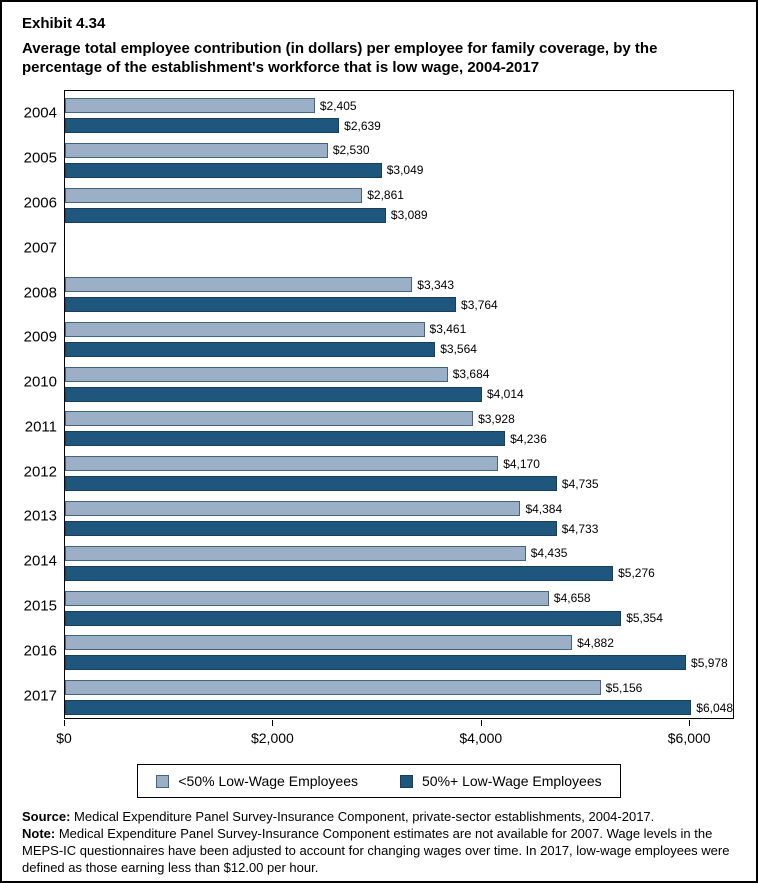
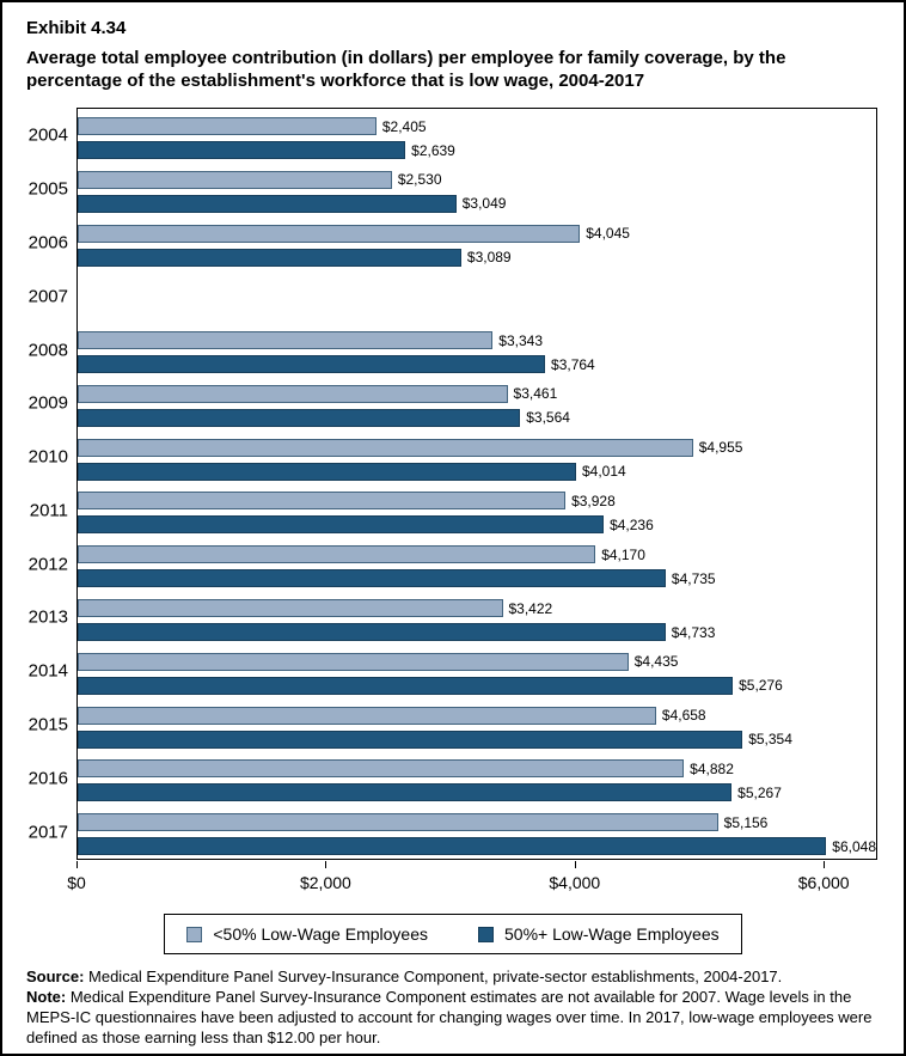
<50% Low-Wage Employees/2006: $2,861 -> $4,045
<50% Low-Wage Employees/2010: $3,684 -> $4,955
<50% Low-Wage Employees/2013: $4,384 -> $3,422
50%+ Low-Wage Employees/2016: $5,978 -> $5,267
